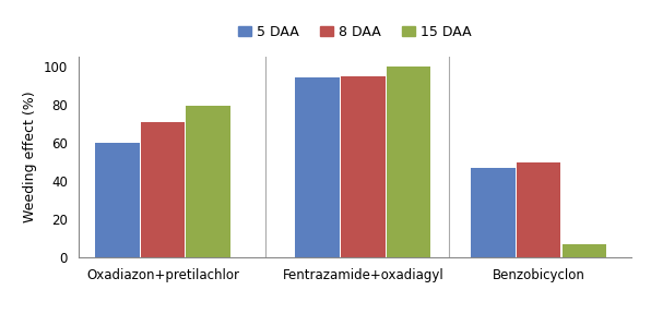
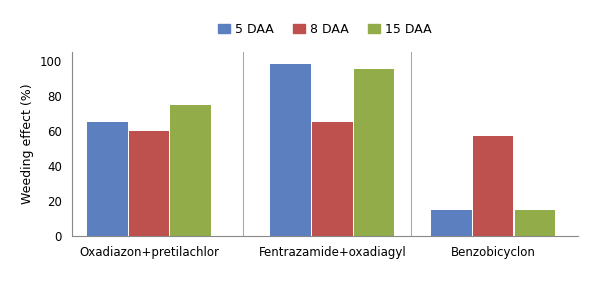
5 DAA/Oxadiazon+pretilachlor: 60 -> 65
8 DAA/Oxadiazon+pretilachlor: 70 -> 60
15 DAA/Oxadiazon+pretilachlor: 79 -> 75
5 DAA/Fentrazamide+oxadiagyl: 94 -> 98
8 DAA/Fentrazamide+oxadiagyl: 94 -> 65
15 DAA/Fentrazamide+oxadiagyl: 100 -> 95
5 DAA/Benzobicyclon: 47 -> 15
8 DAA/Benzobicyclon: 50 -> 57
15 DAA/Benzobicyclon: 7 -> 15
